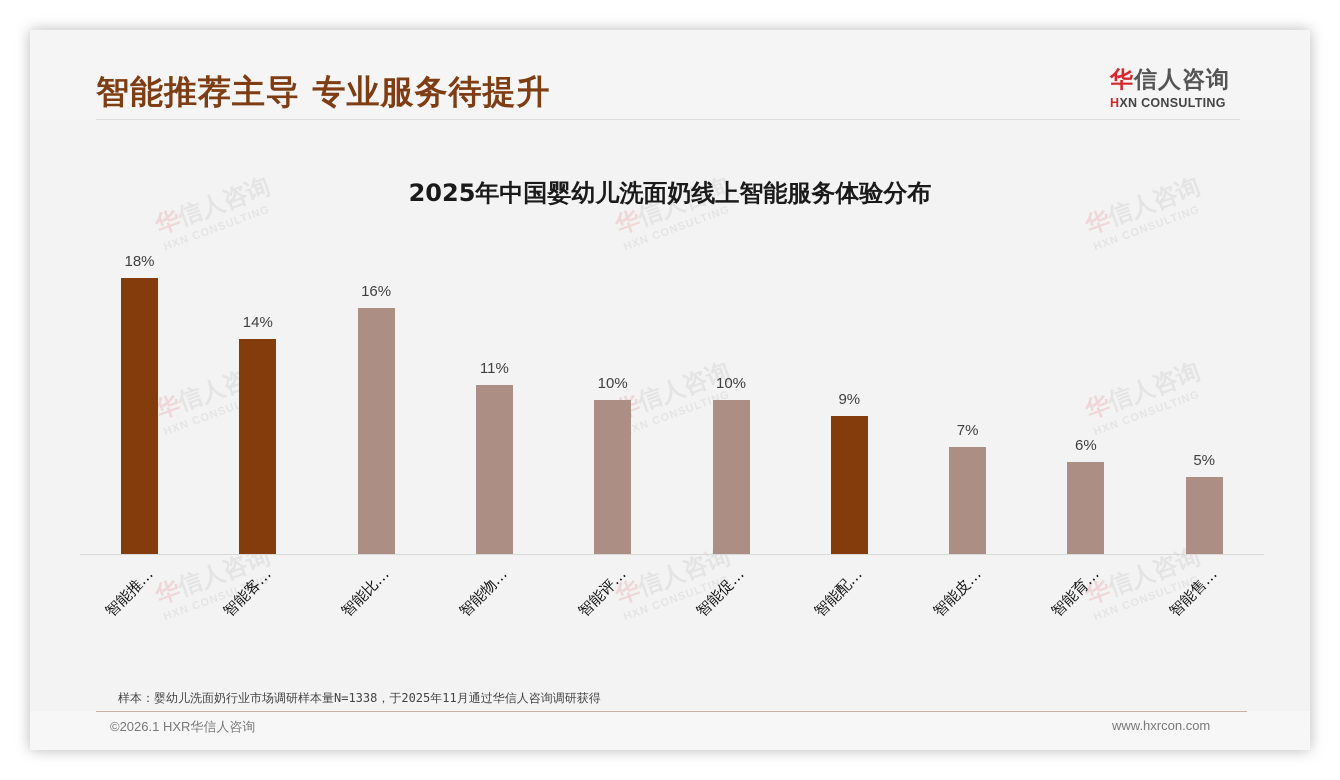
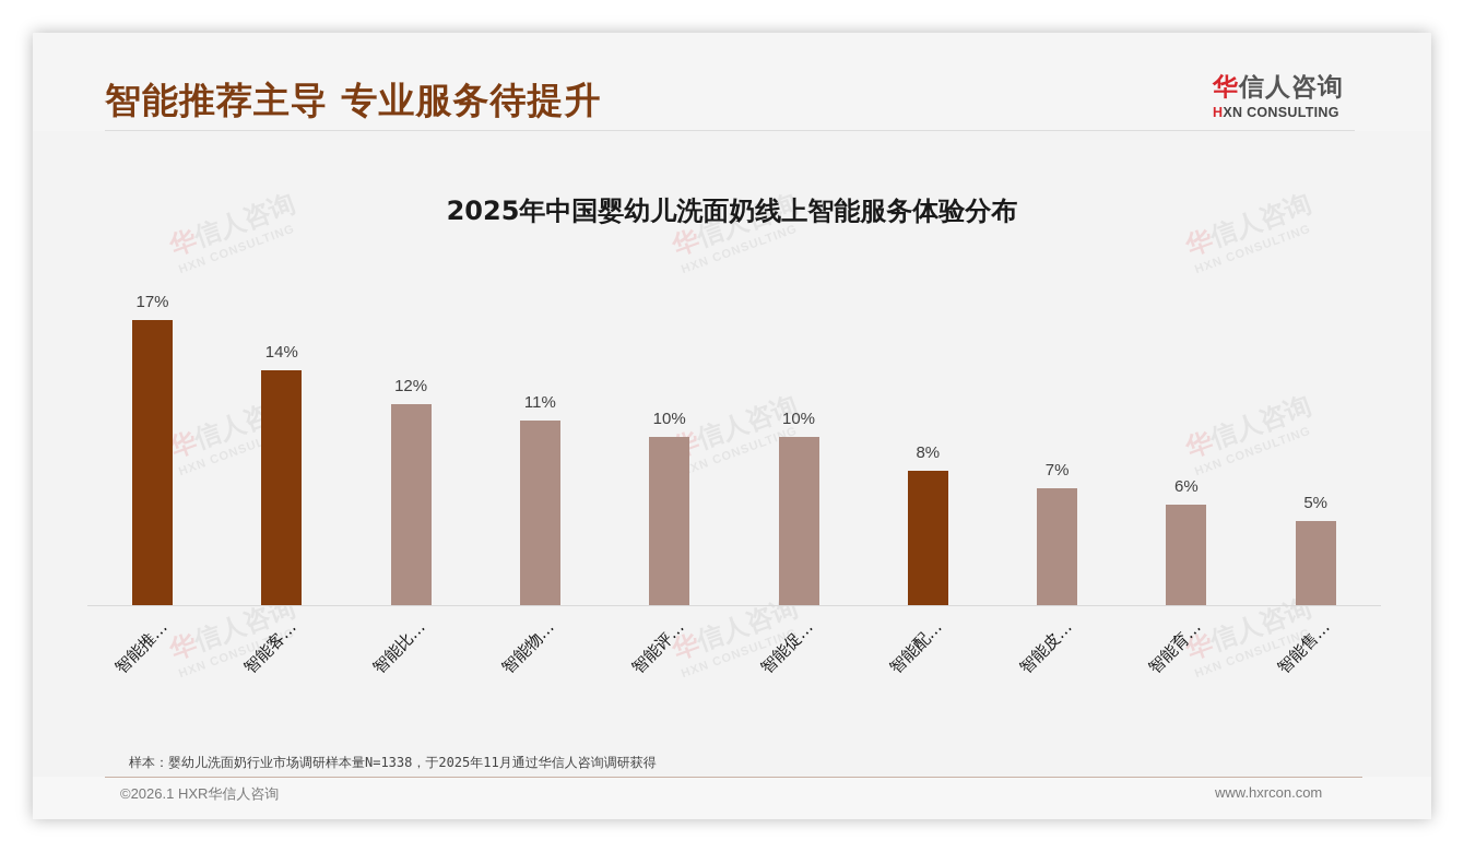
智能推…: 18% -> 17%
智能比…: 16% -> 12%
智能配…: 9% -> 8%
